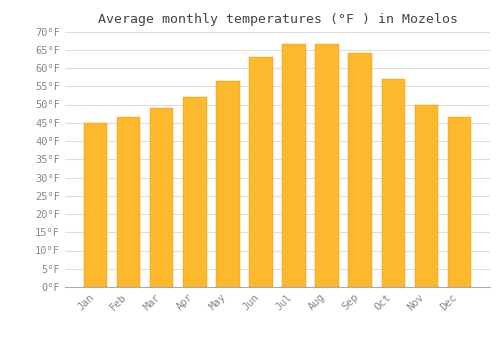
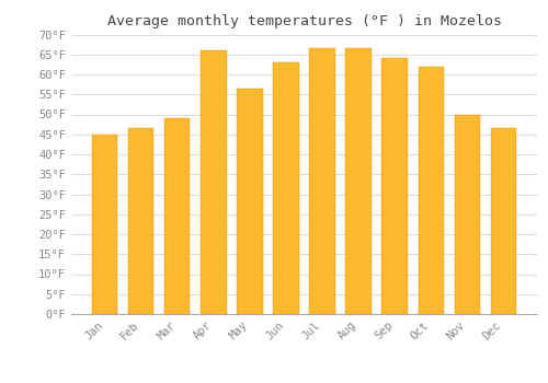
Apr: 52.0°F -> 66.0°F
Oct: 57.0°F -> 62.0°F
